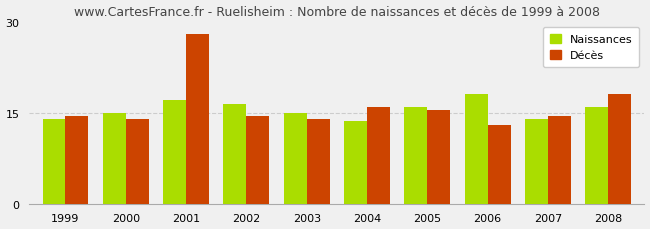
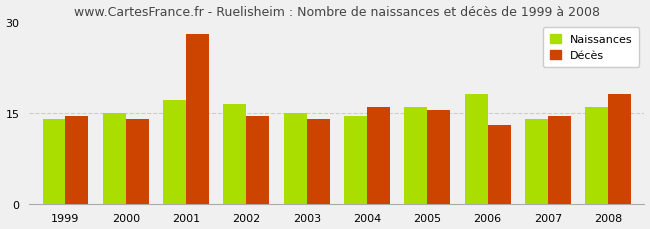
Naissances/2004: 13.6 -> 14.5
